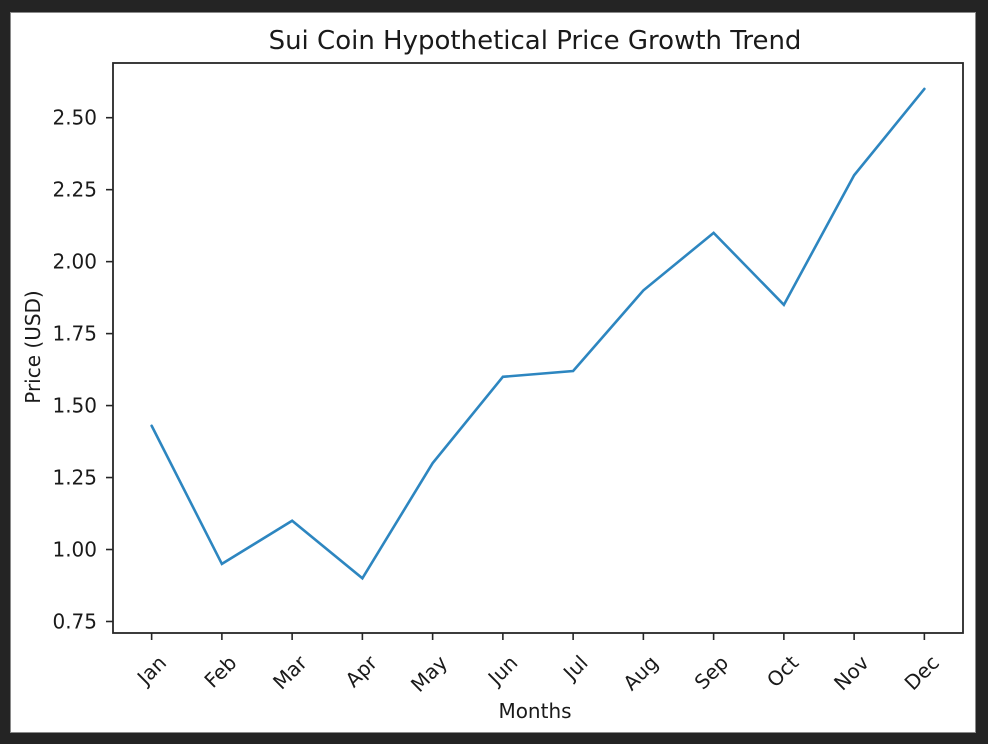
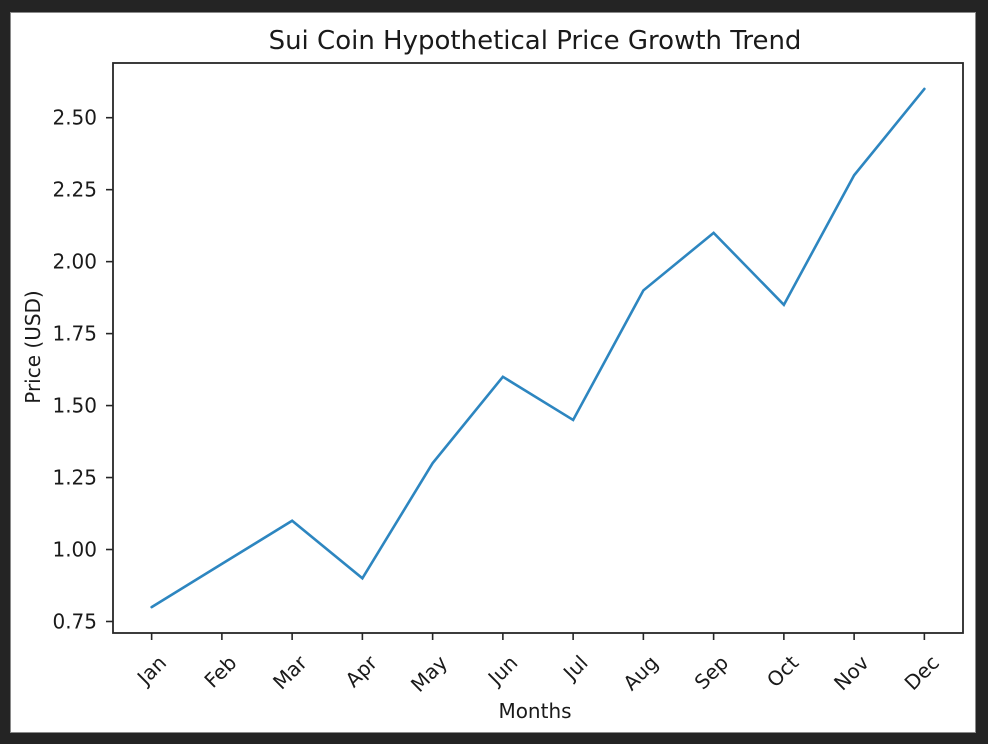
Jan: 1.43 -> 0.80
Jul: 1.62 -> 1.45
